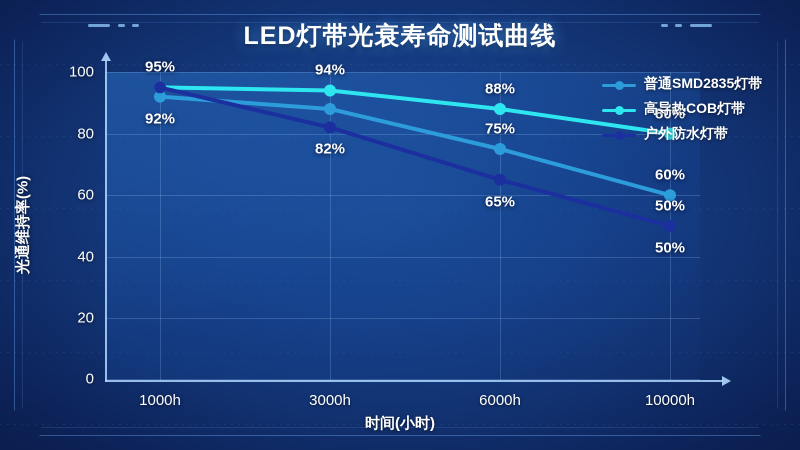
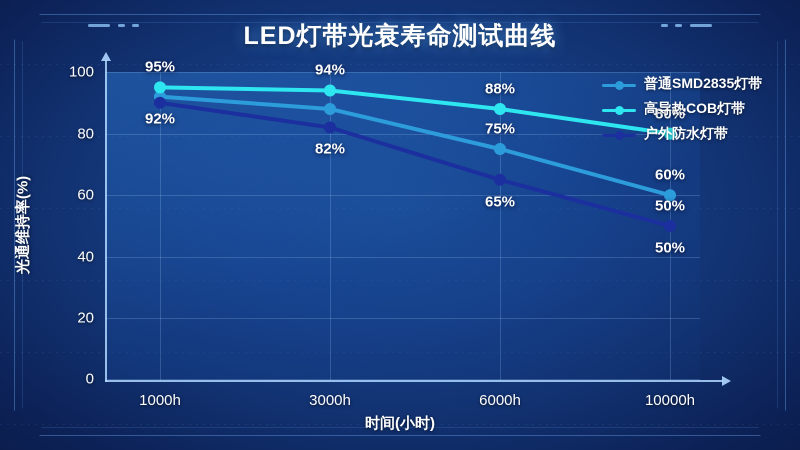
户外防水灯带/1000h: 95 -> 90
